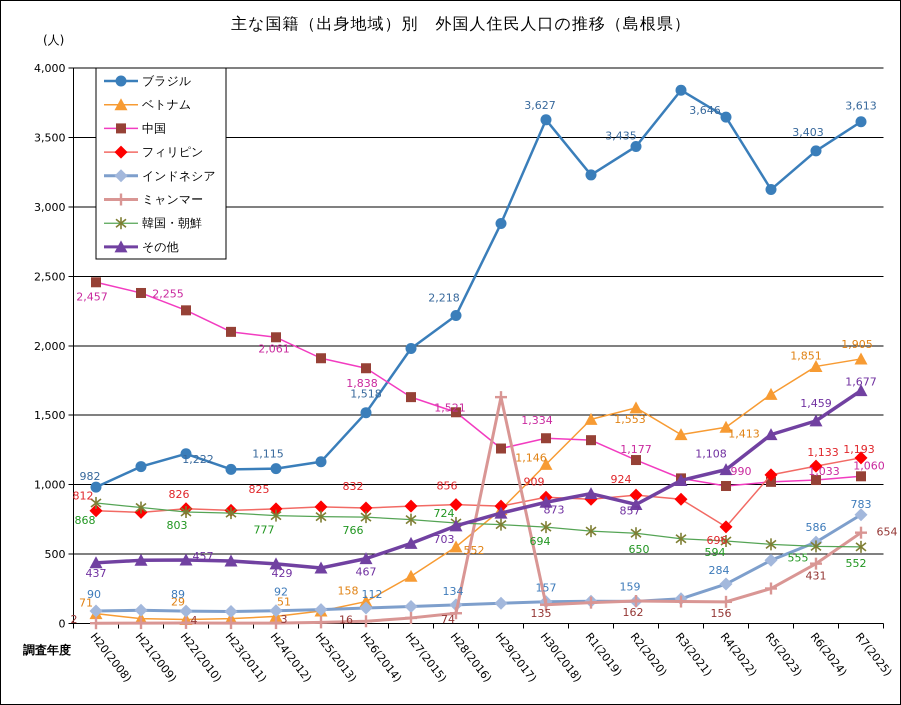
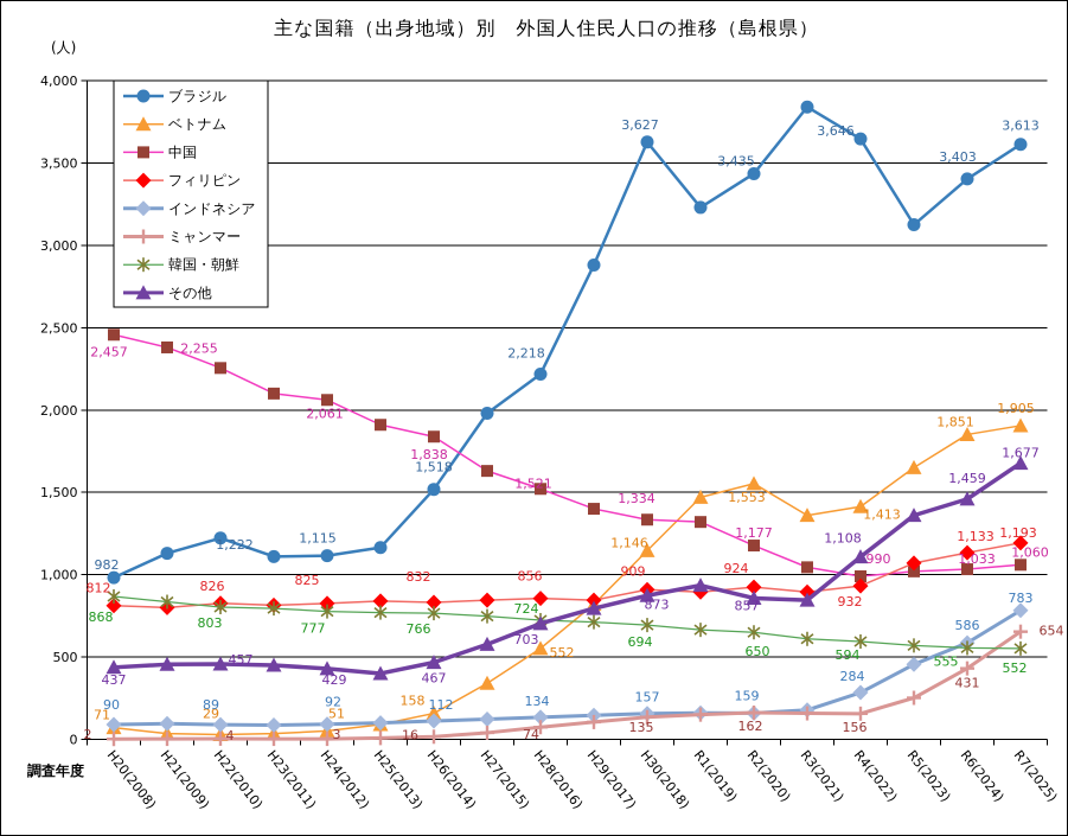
中国/H29(2017): 1260 -> 1400
ミャンマー/H29(2017): 1630 -> 100
その他/R3(2021): 1030 -> 840
フィリピン/R4(2022): 696 -> 932
